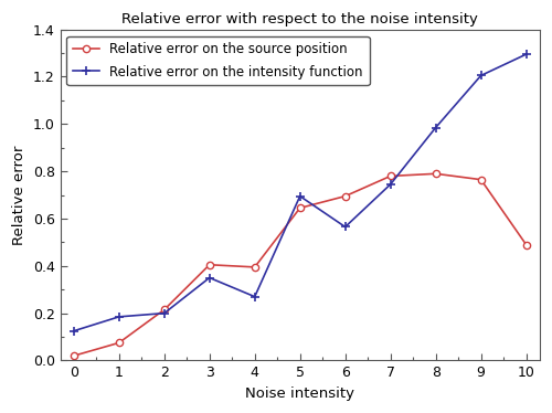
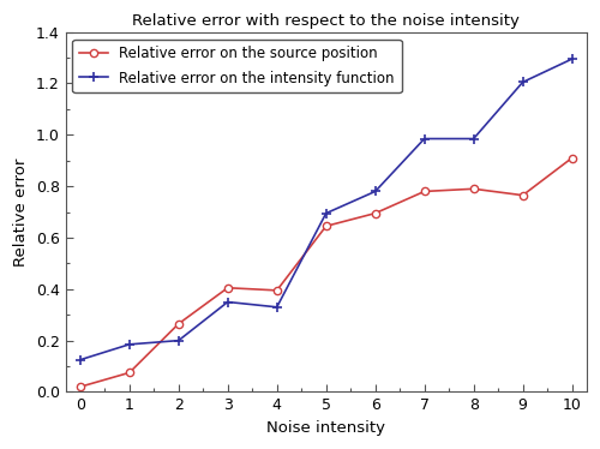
Relative error on the source position/2: 0.215 -> 0.265
Relative error on the intensity function/4: 0.270 -> 0.330
Relative error on the intensity function/6: 0.565 -> 0.780
Relative error on the intensity function/7: 0.745 -> 0.985
Relative error on the source position/10: 0.490 -> 0.910
